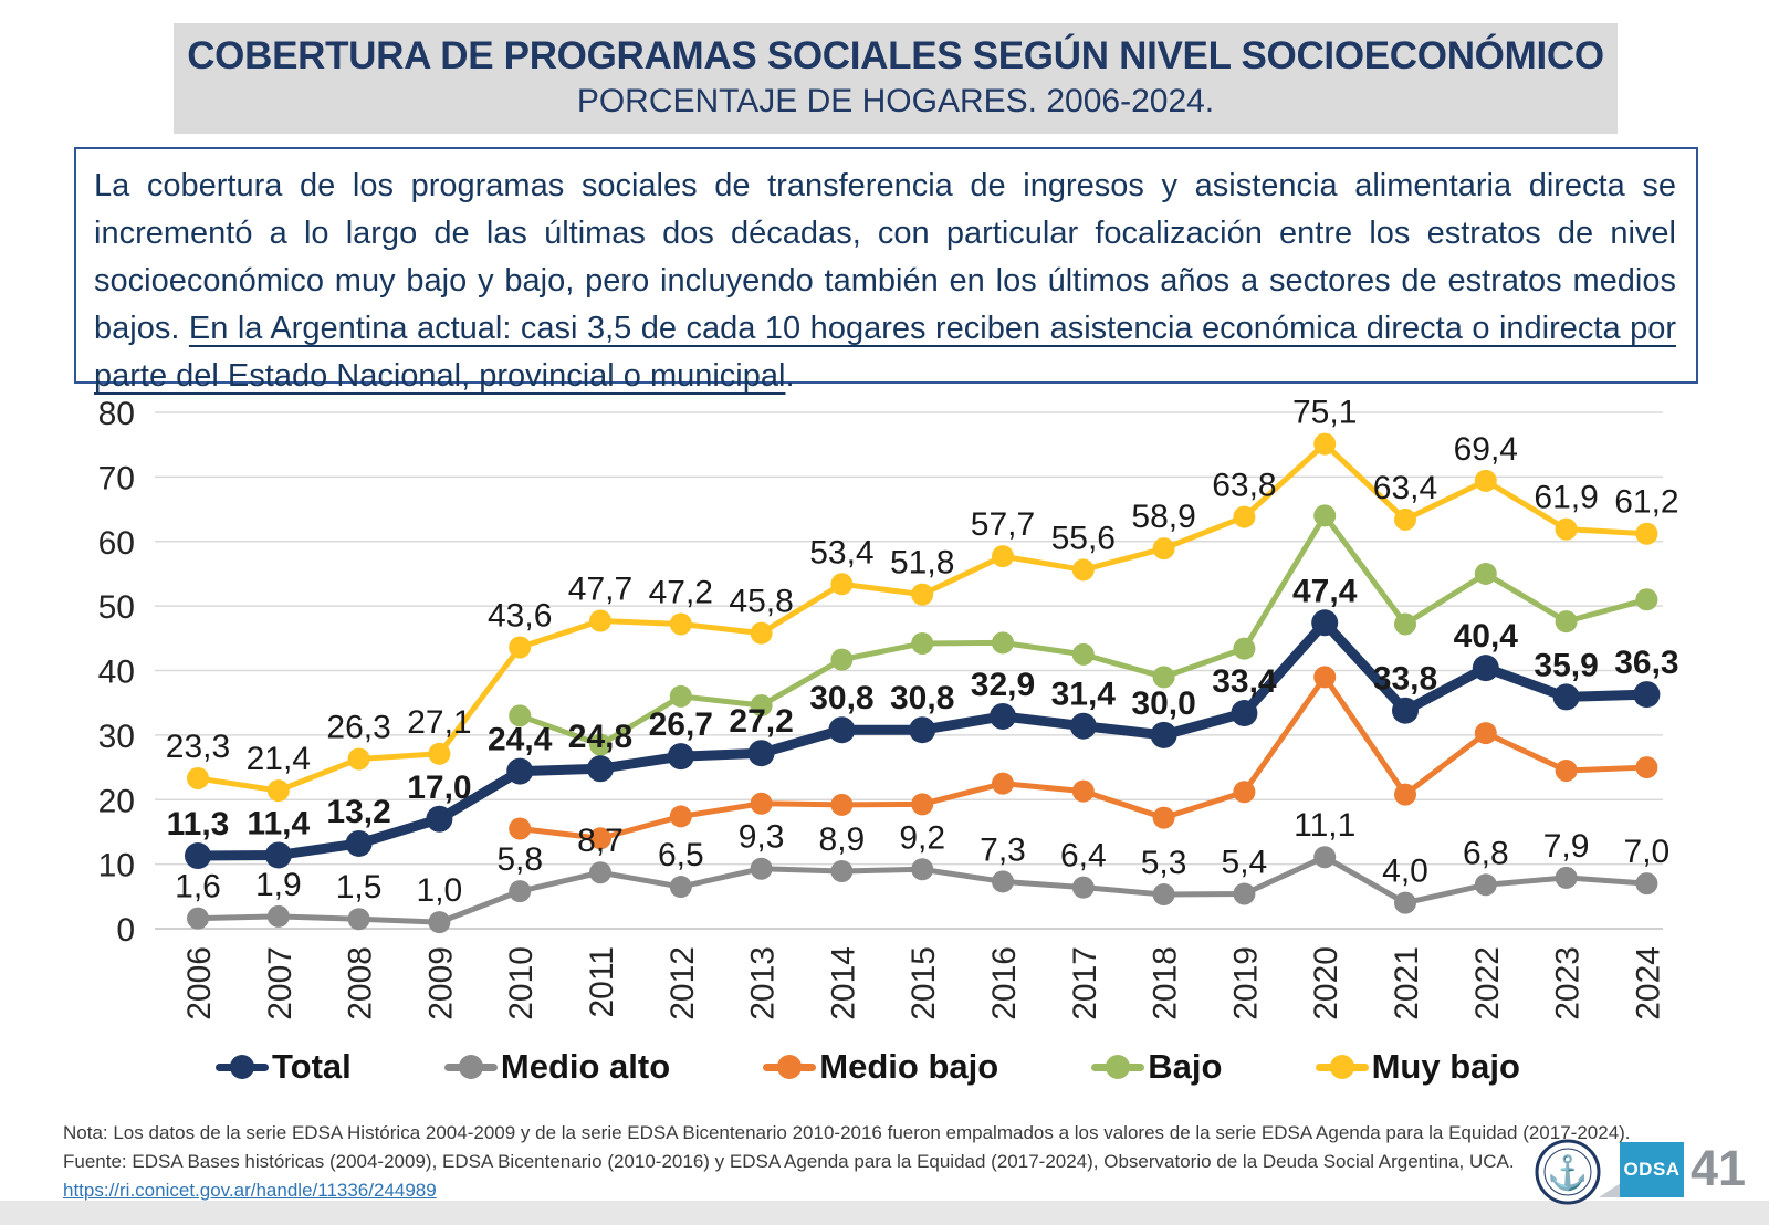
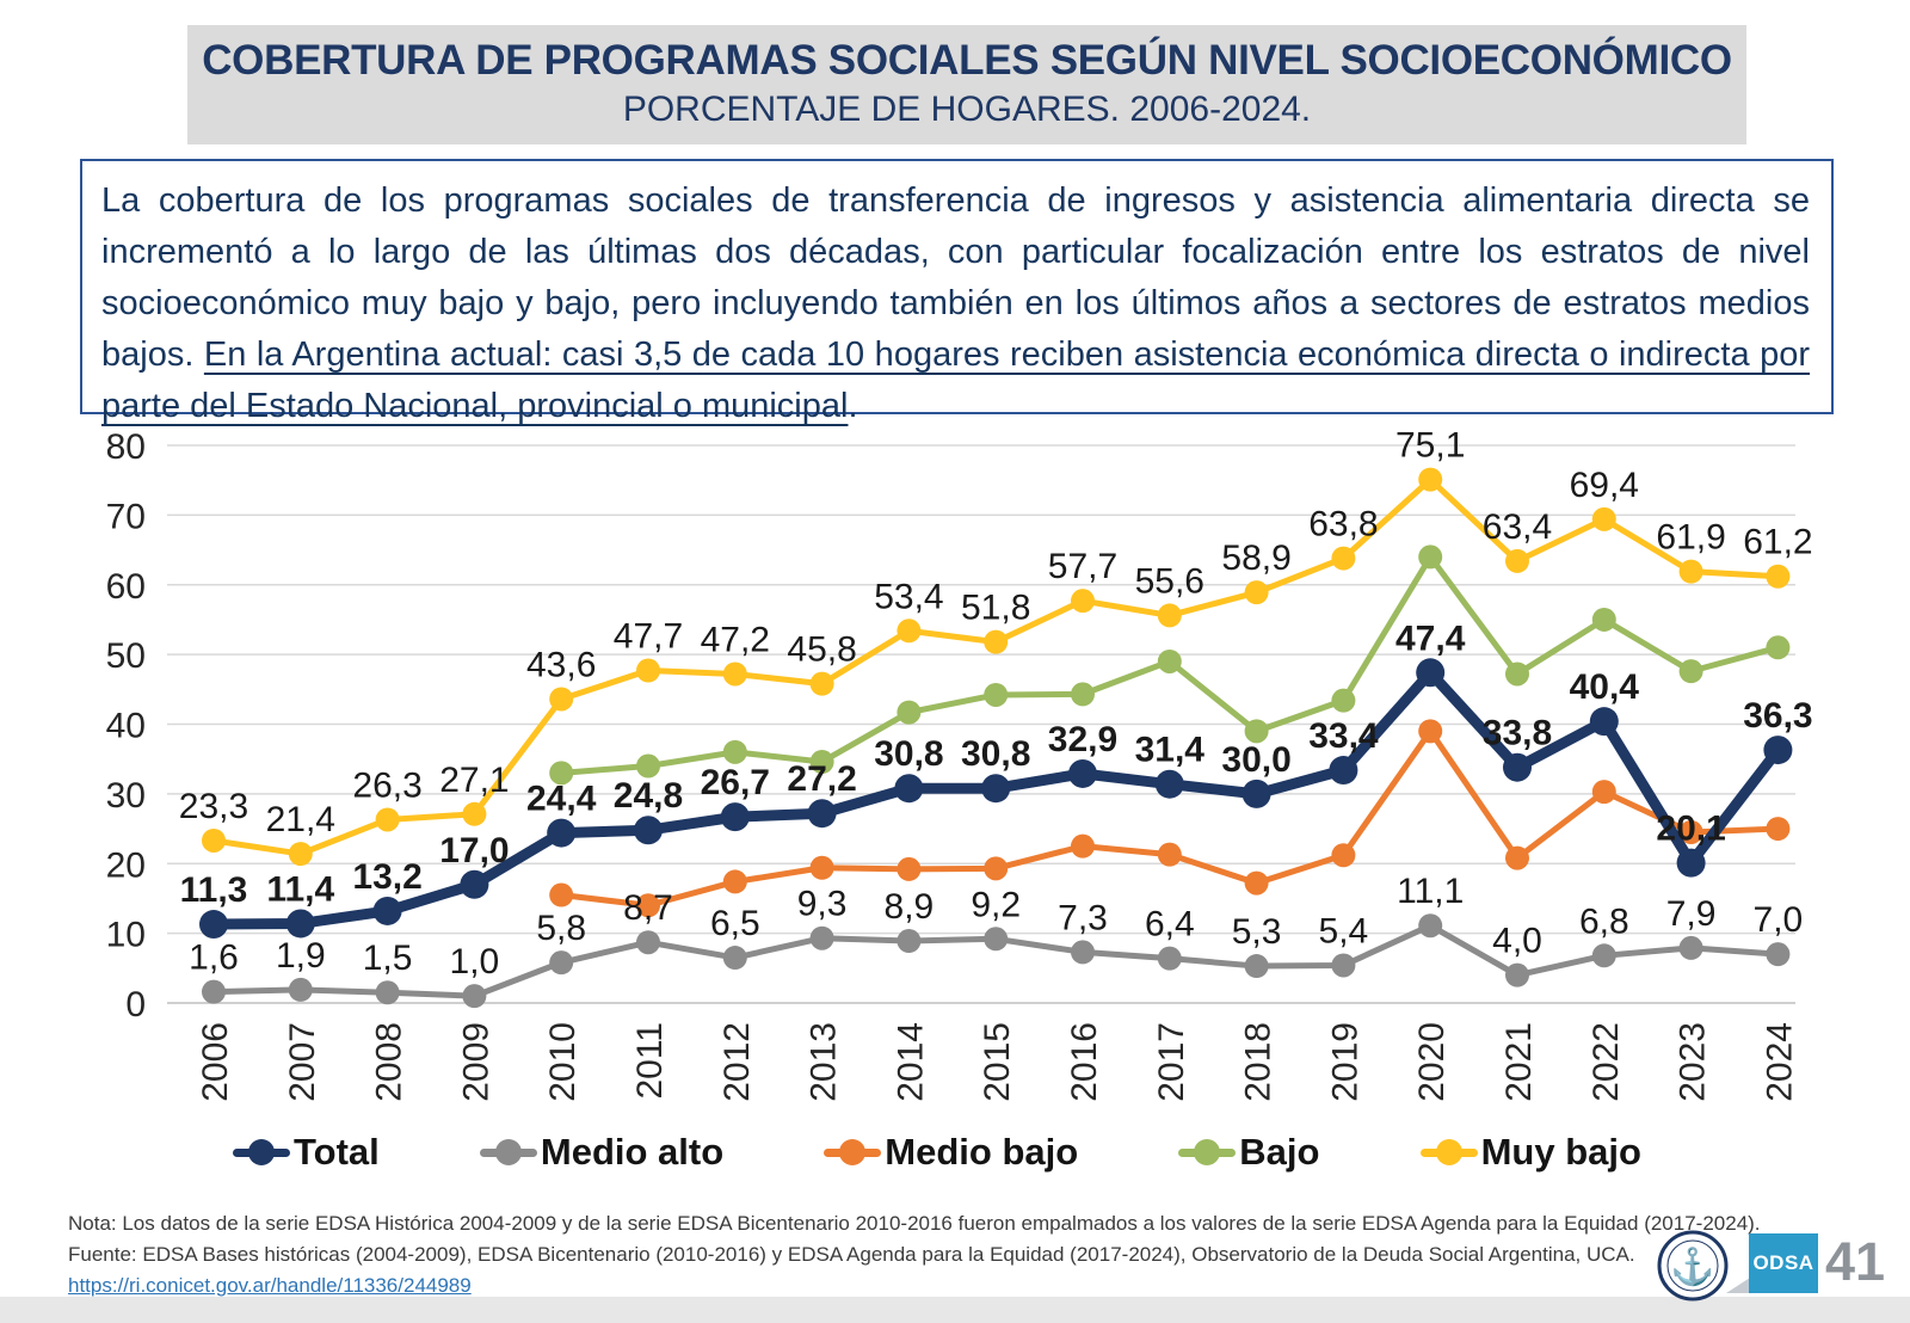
Bajo/2011: 28 -> 34
Bajo/2017: 42 -> 49
Total/2023: 35,9 -> 20,1
